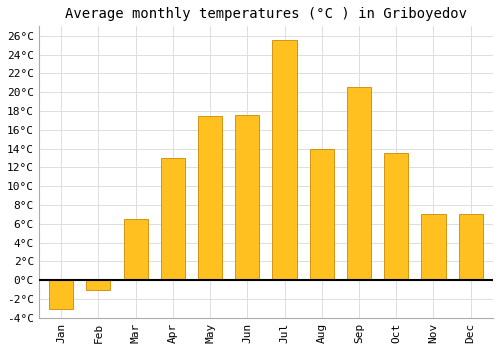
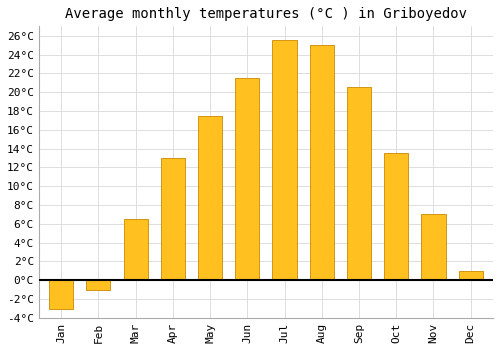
Jun: 17.6°C -> 21.5°C
Aug: 14.0°C -> 25.0°C
Dec: 7.0°C -> 1.0°C
